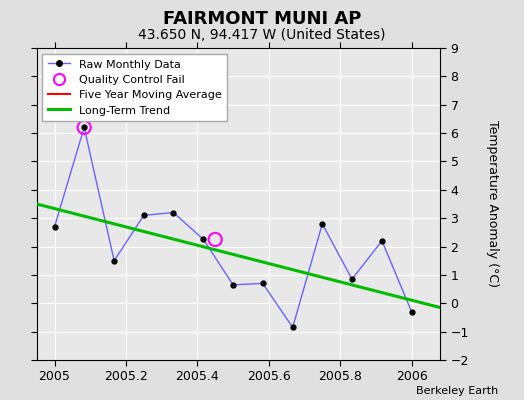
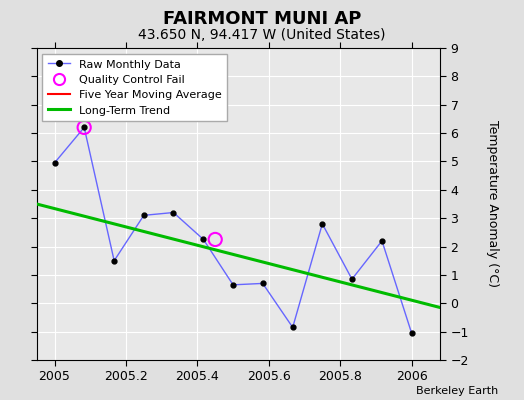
Raw Monthly Data/2005: 2.70 -> 4.95
Raw Monthly Data/2006: -0.30 -> -1.05
